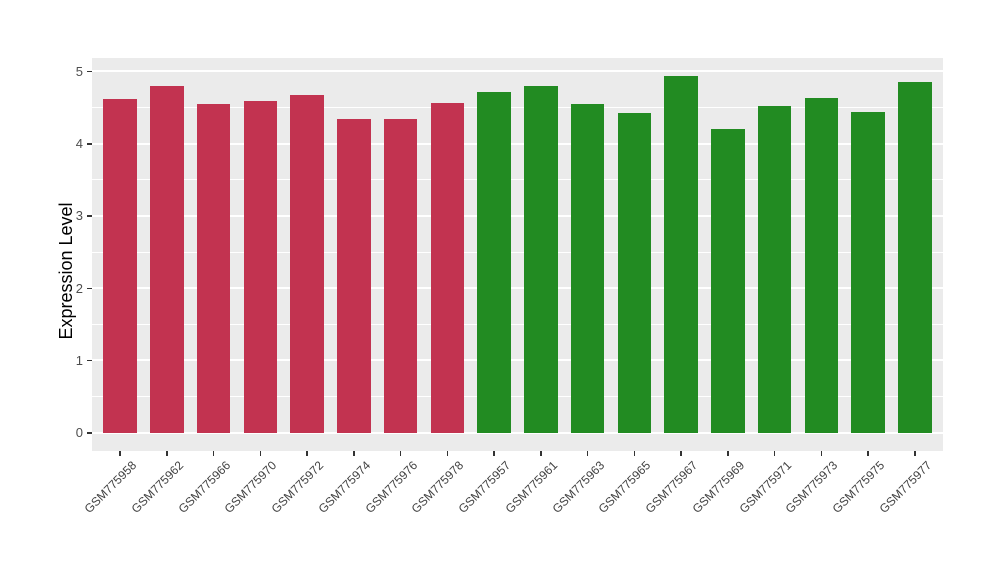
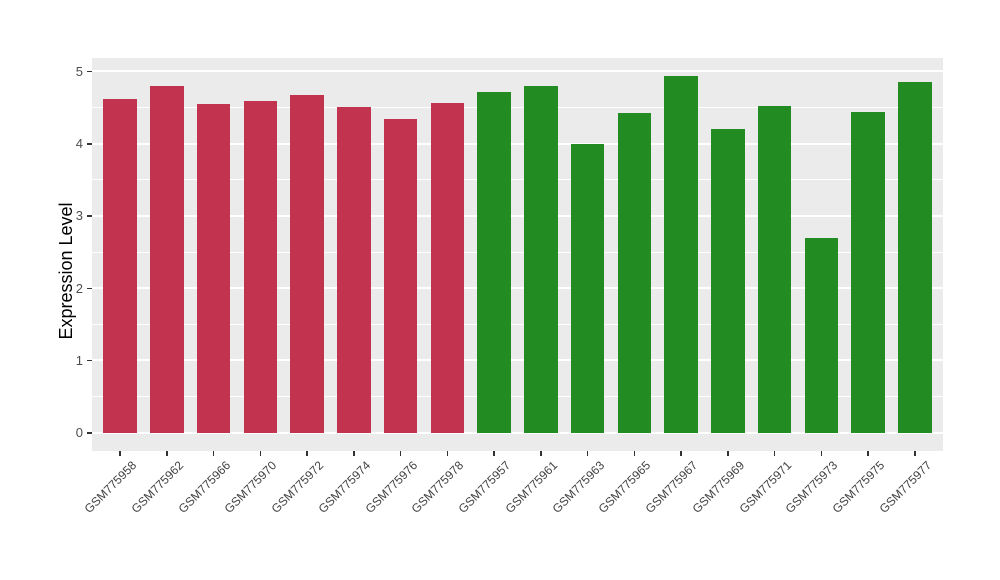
GSM775974: 4.3 -> 4.5
GSM775963: 4.5 -> 4.0
GSM775973: 4.6 -> 2.7
